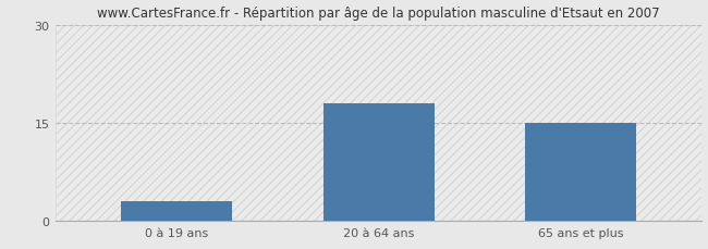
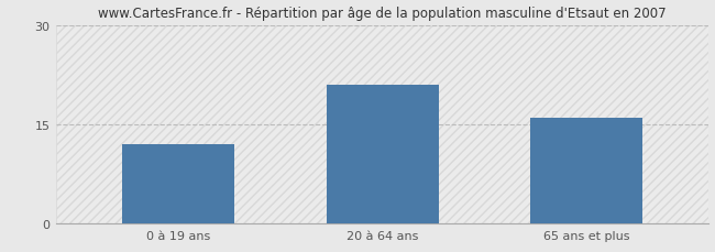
0 à 19 ans: 3 -> 12
20 à 64 ans: 18 -> 21
65 ans et plus: 15 -> 16
